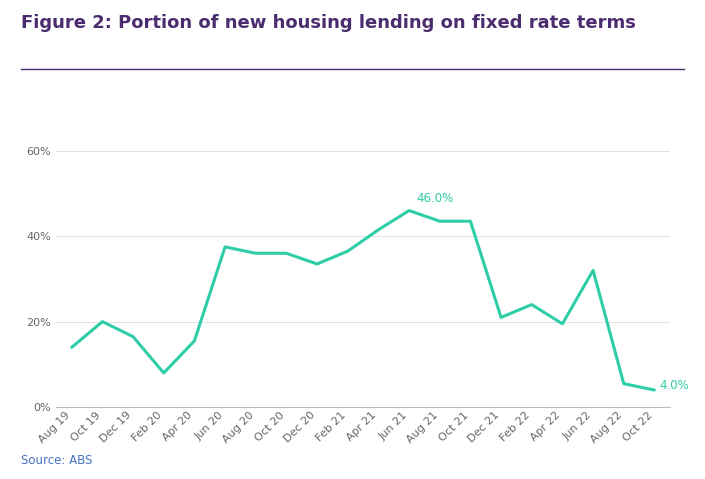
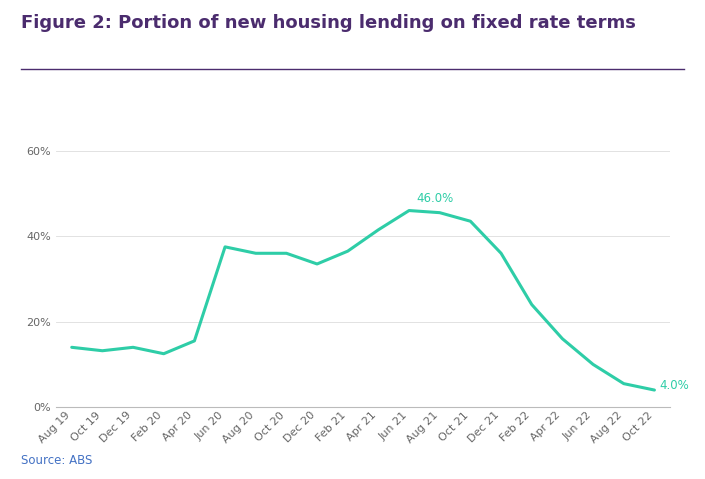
Oct 19: 20.0% -> 13.2%
Dec 19: 16.5% -> 14.0%
Feb 20: 8.0% -> 12.5%
Aug 21: 43.5% -> 45.5%
Dec 21: 21.0% -> 36.0%
Apr 22: 19.5% -> 16.0%
Jun 22: 32.0% -> 10.0%
